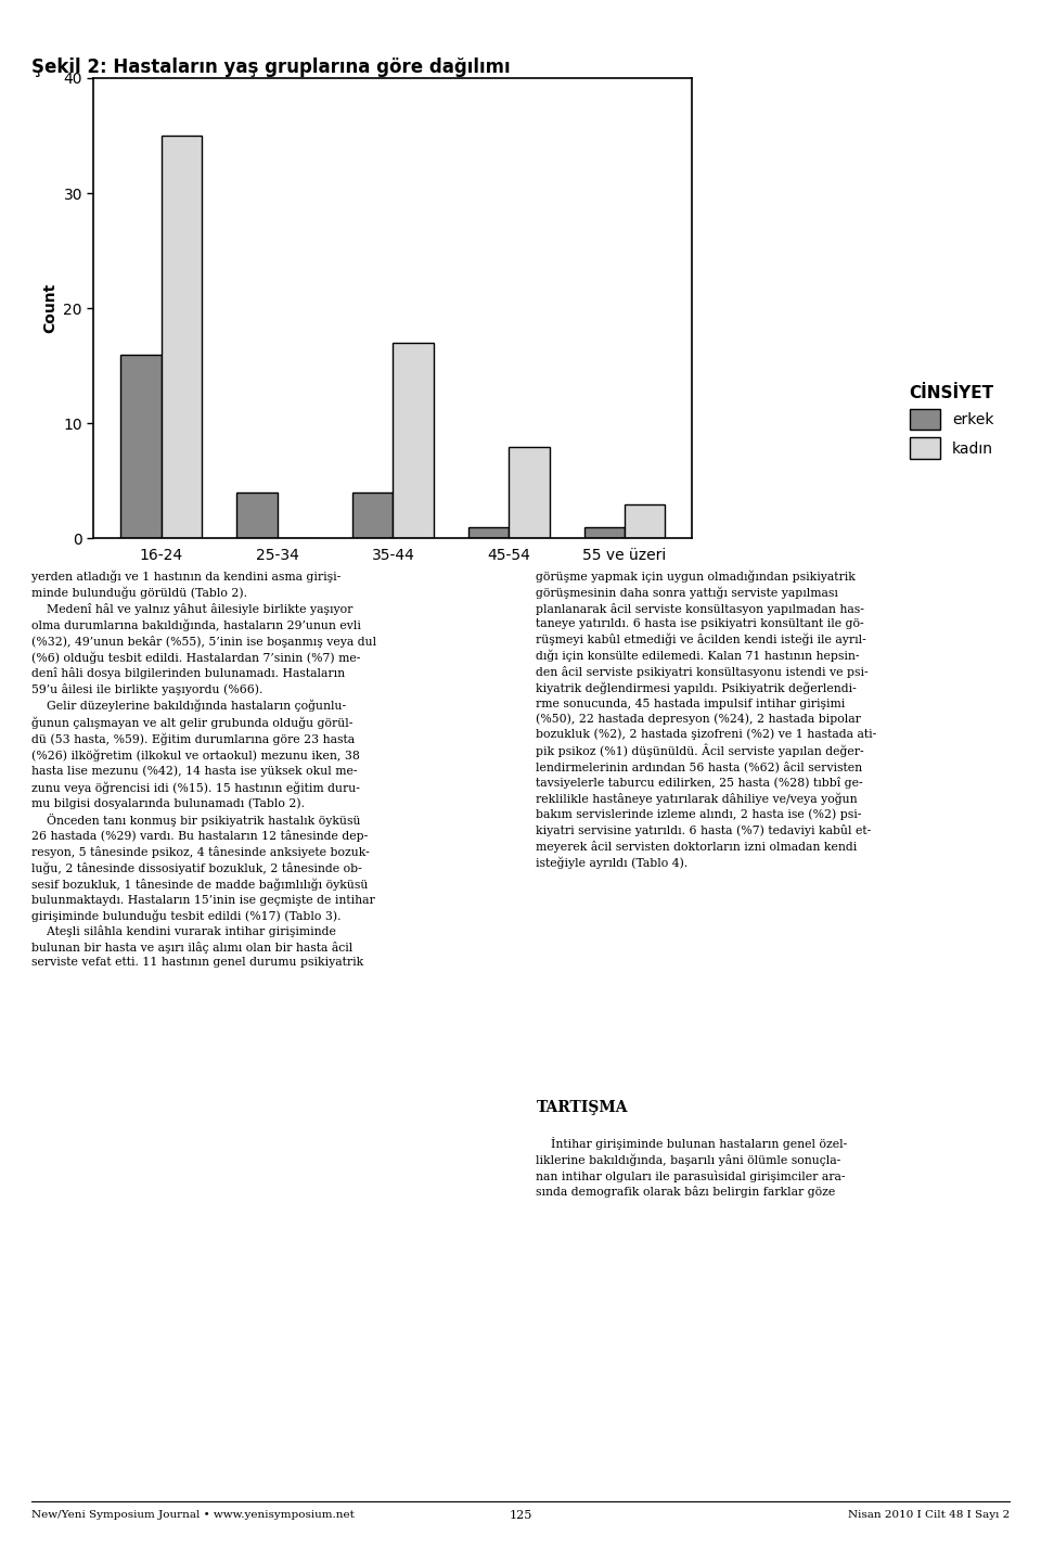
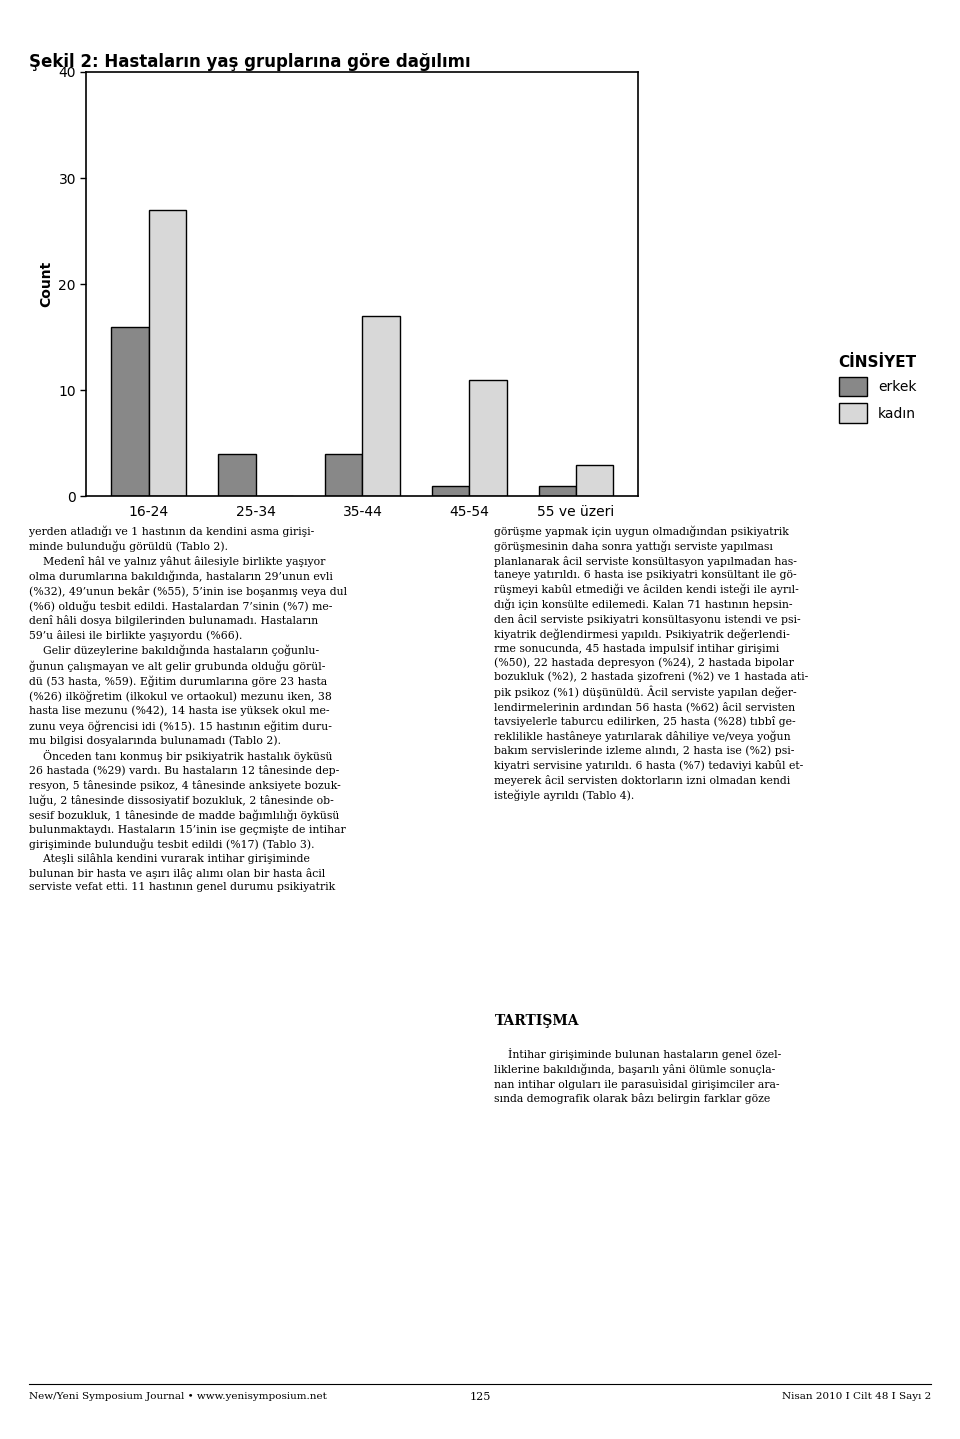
kadın/16-24: 35 -> 27
kadın/45-54: 8 -> 11
